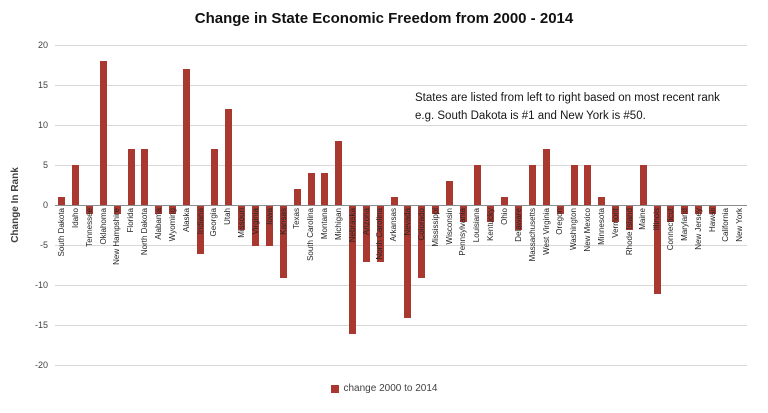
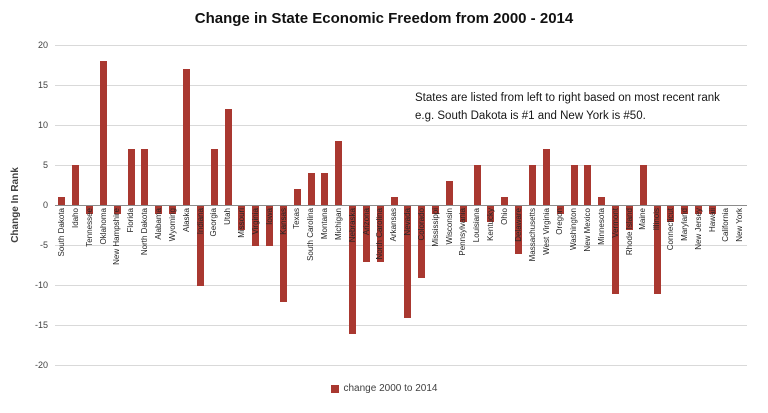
Indiana: -6 -> -10
Kansas: -9 -> -12
Delaware: -3 -> -6
Vermont: -2 -> -11
